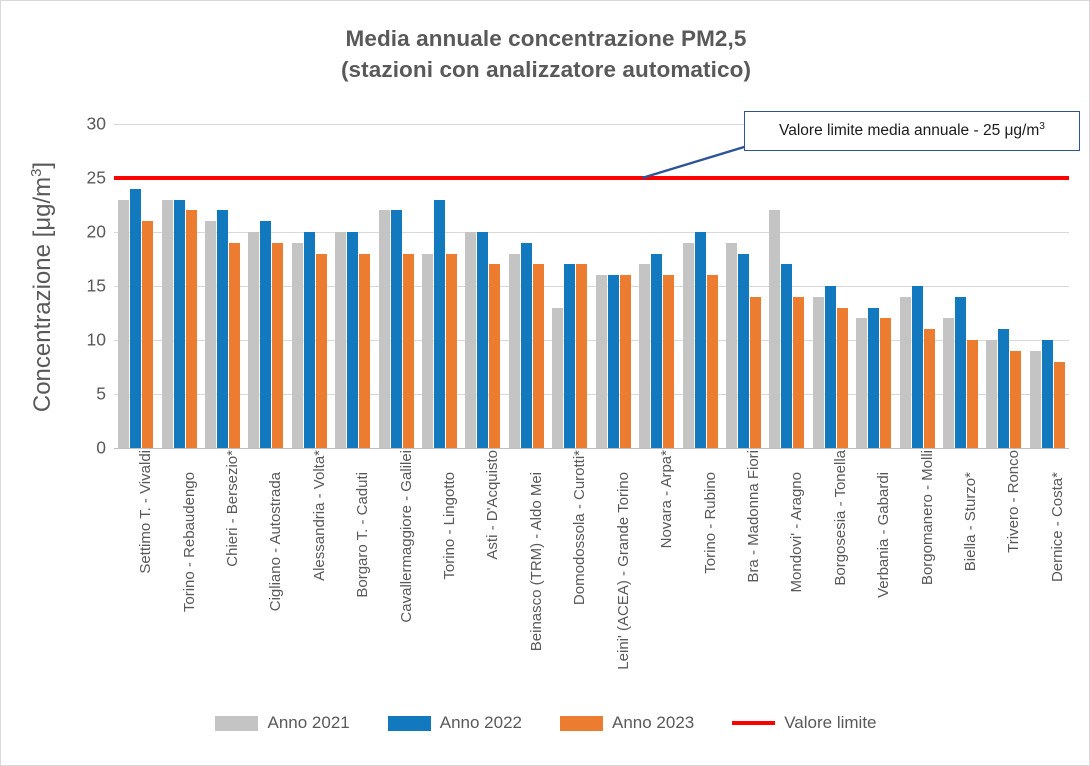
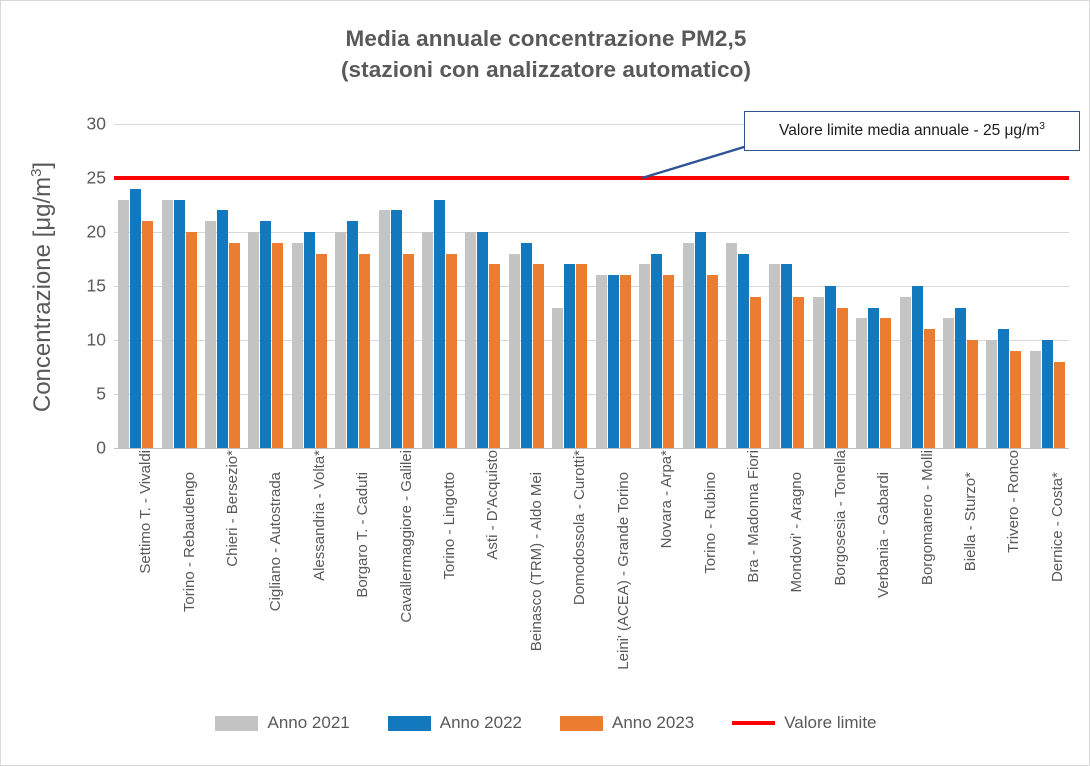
Anno 2023/Torino - Rebaudengo: 22 -> 20
Anno 2022/Borgaro T. - Caduti: 20 -> 21
Anno 2021/Torino - Lingotto: 18 -> 20
Anno 2021/Mondovi' - Aragno: 22 -> 17
Anno 2022/Biella - Sturzo*: 14 -> 13
